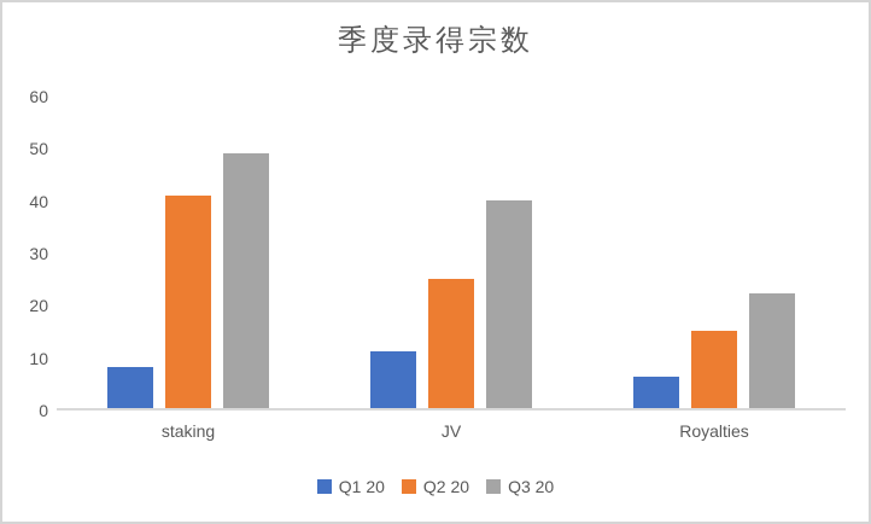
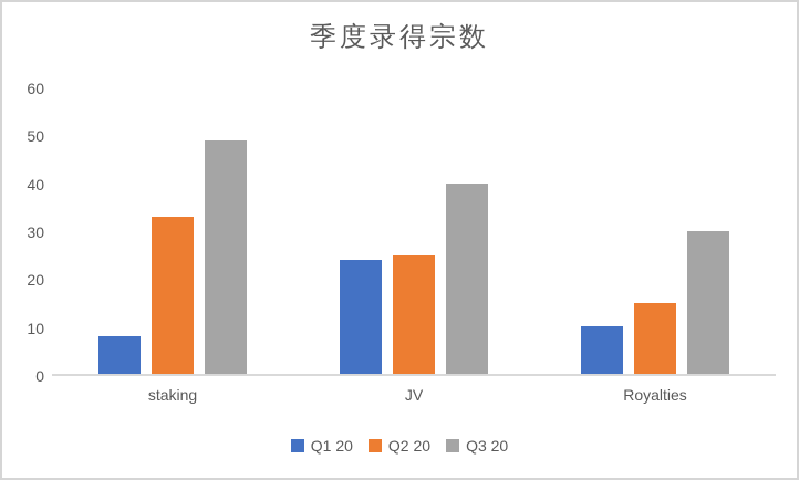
Q2 20/staking: 41 -> 33
Q1 20/JV: 11 -> 24
Q1 20/Royalties: 6 -> 10
Q3 20/Royalties: 22 -> 30
